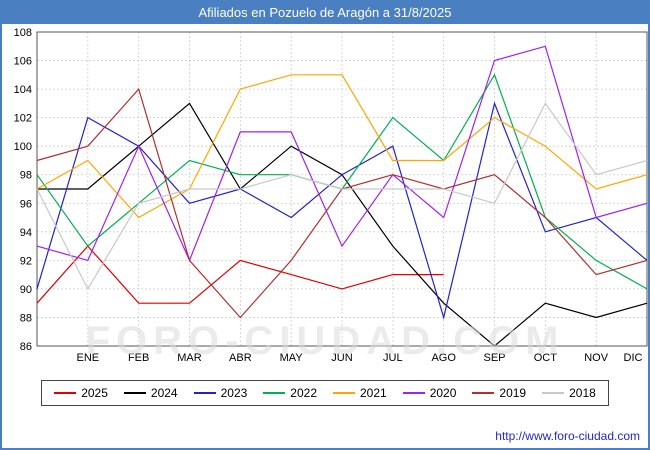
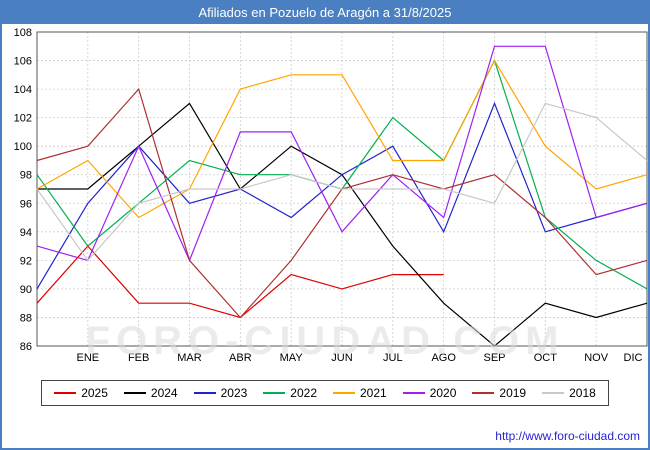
2023/ENE: 102 -> 96
2018/ENE: 90 -> 92
2025/ABR: 92 -> 88
2020/JUN: 93 -> 94
2023/AGO: 88 -> 94
2022/SEP: 105 -> 106
2021/SEP: 102 -> 106
2020/SEP: 106 -> 107
2018/NOV: 98 -> 102
2023/DIC: 92 -> 96
